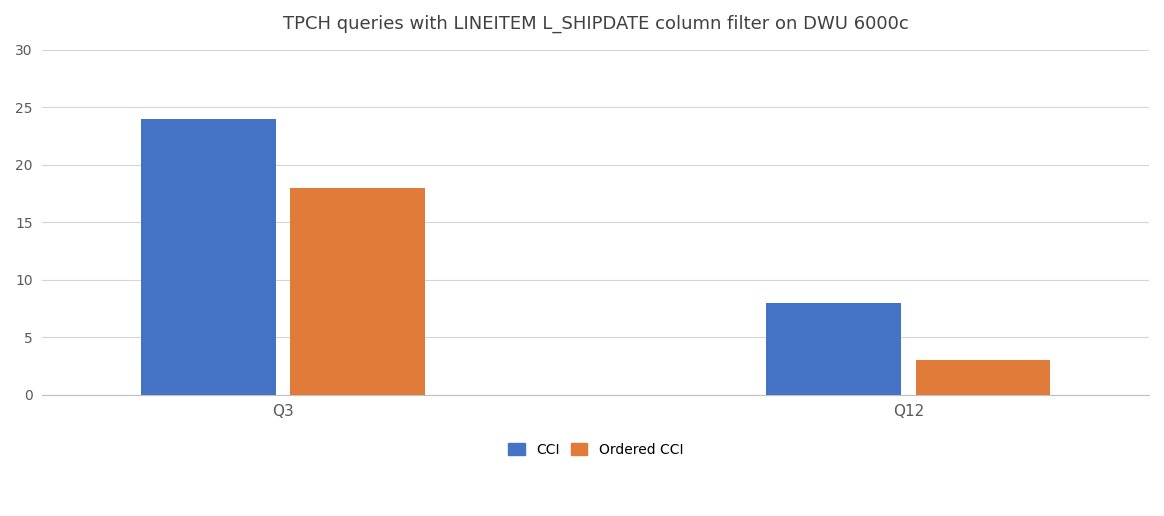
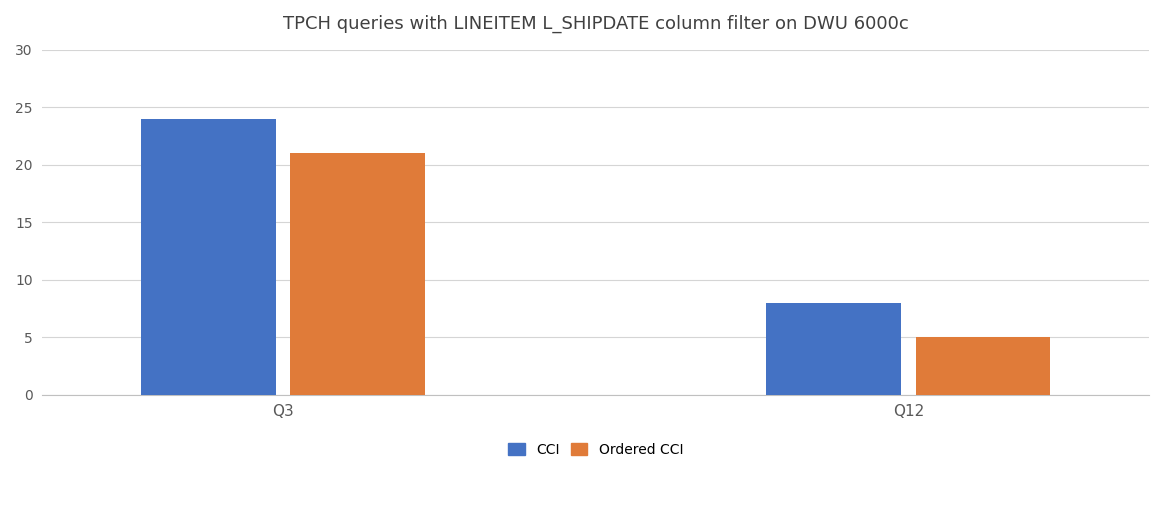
Ordered CCI/Q3: 18 -> 21
Ordered CCI/Q12: 3 -> 5
